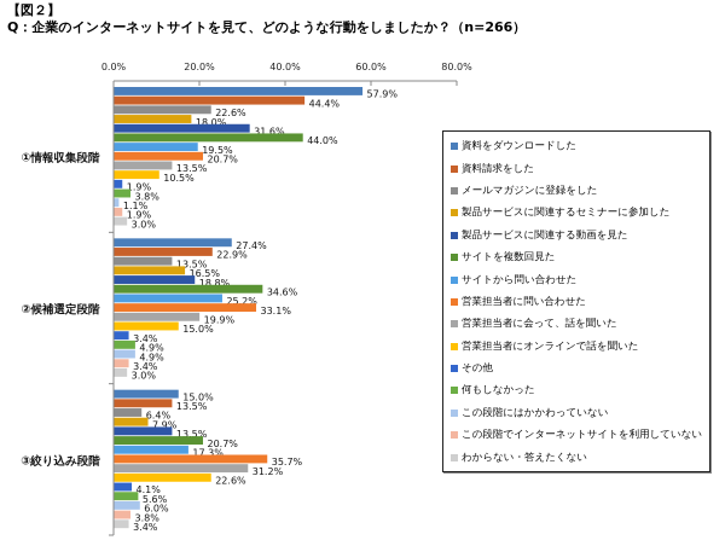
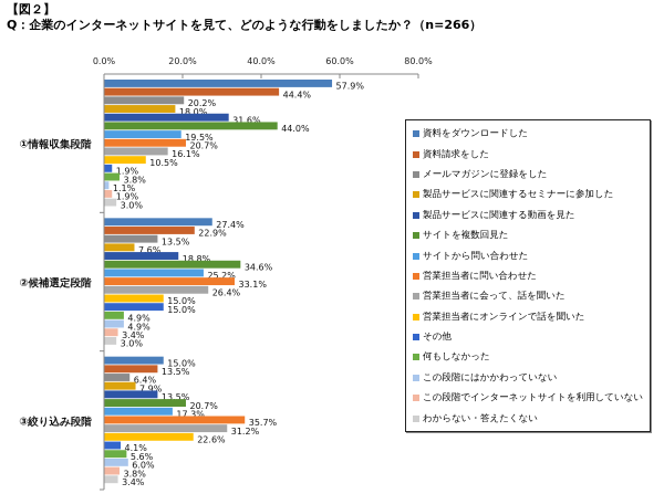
メールマガジンに登録をした/①情報収集段階: 22.6% -> 20.2%
営業担当者に会って、話を聞いた/①情報収集段階: 13.5% -> 16.1%
製品サービスに関連するセミナーに参加した/②候補選定段階: 16.5% -> 7.6%
営業担当者に会って、話を聞いた/②候補選定段階: 19.9% -> 26.4%
その他/②候補選定段階: 3.4% -> 15.0%
